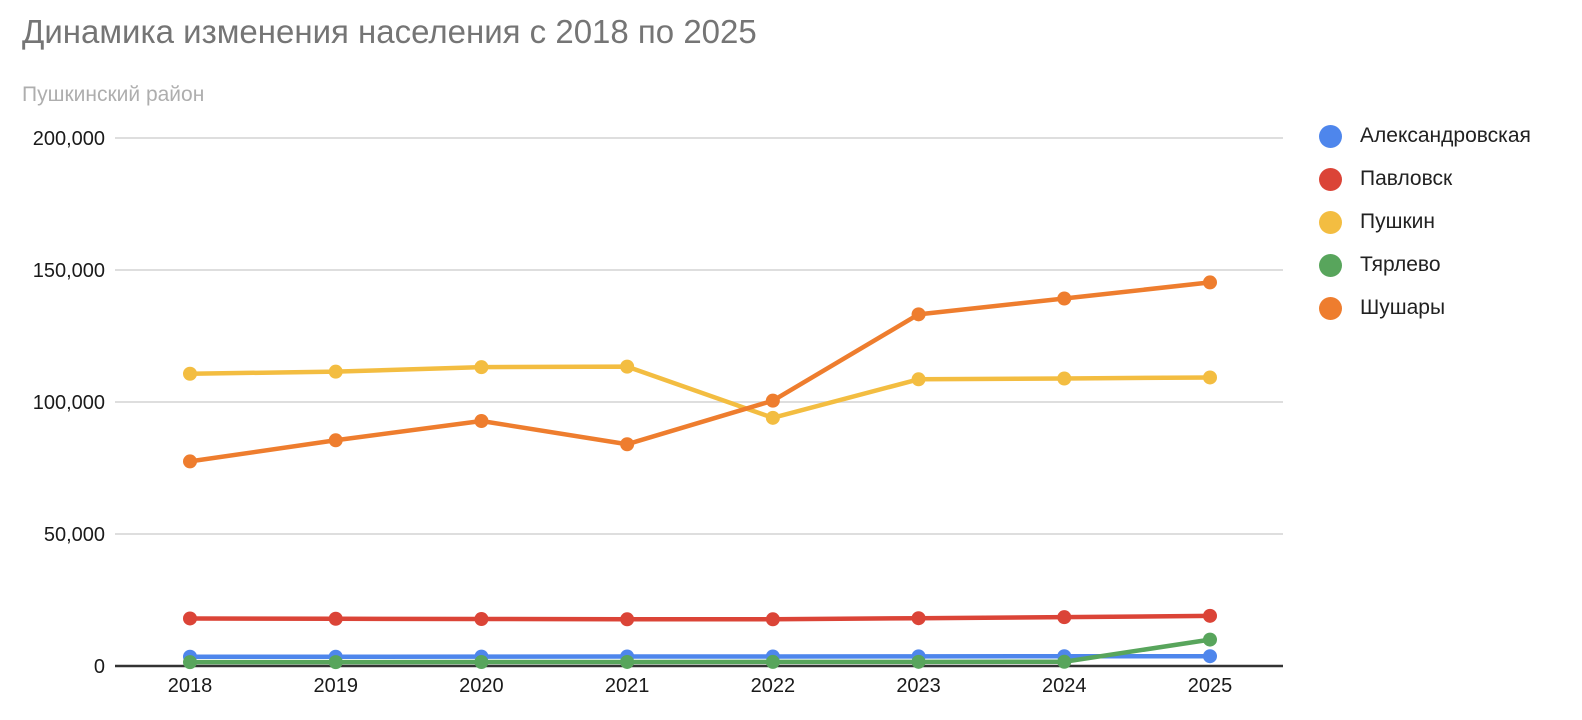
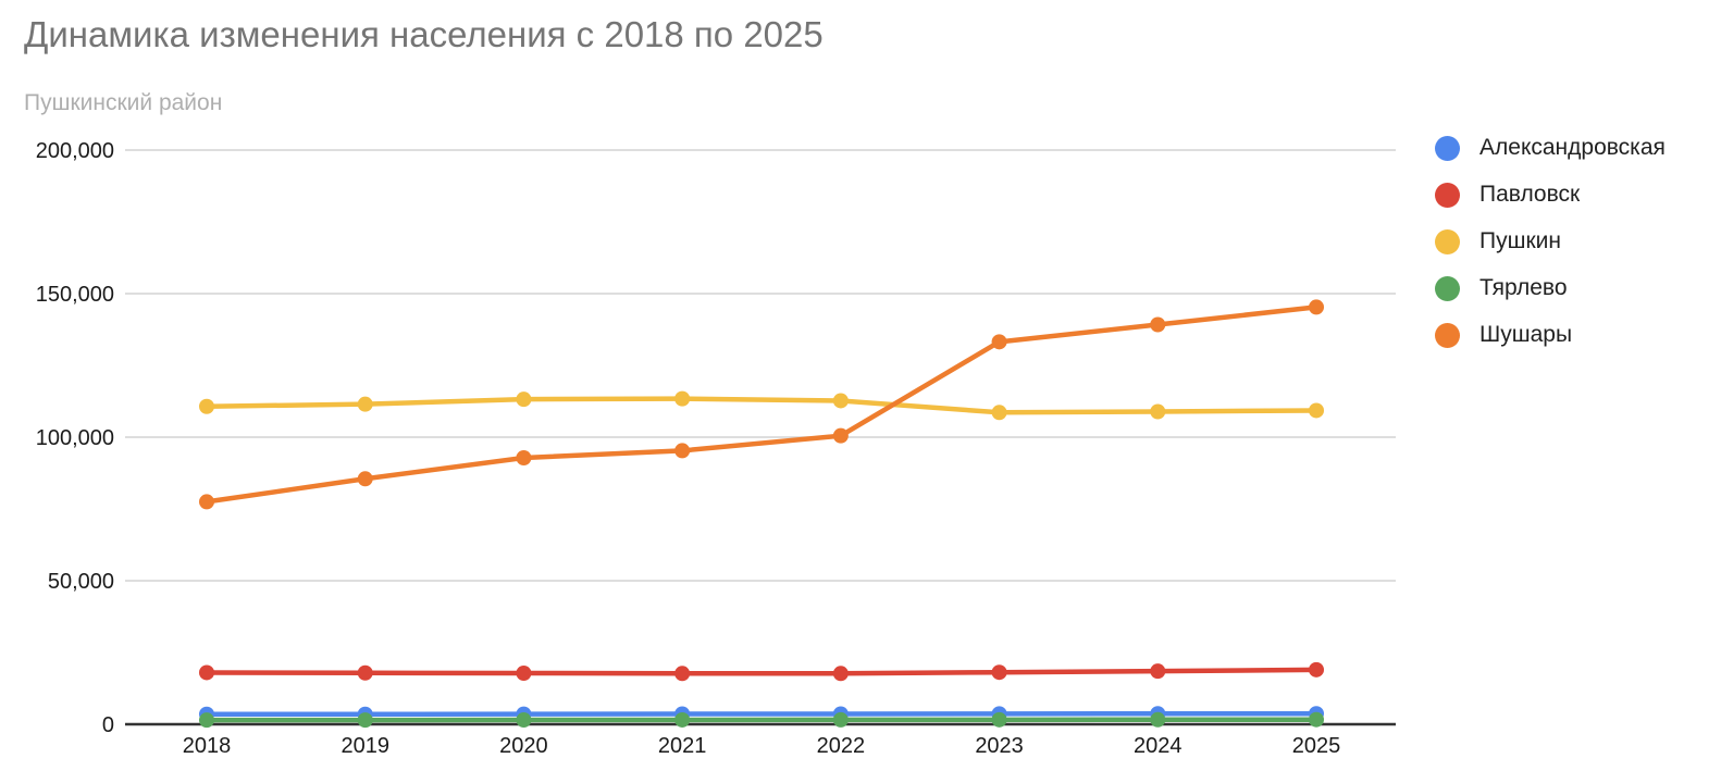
Шушары/2021: 84000 -> 95000
Пушкин/2022: 94000 -> 113000
Тярлево/2025: 10000 -> 2000
